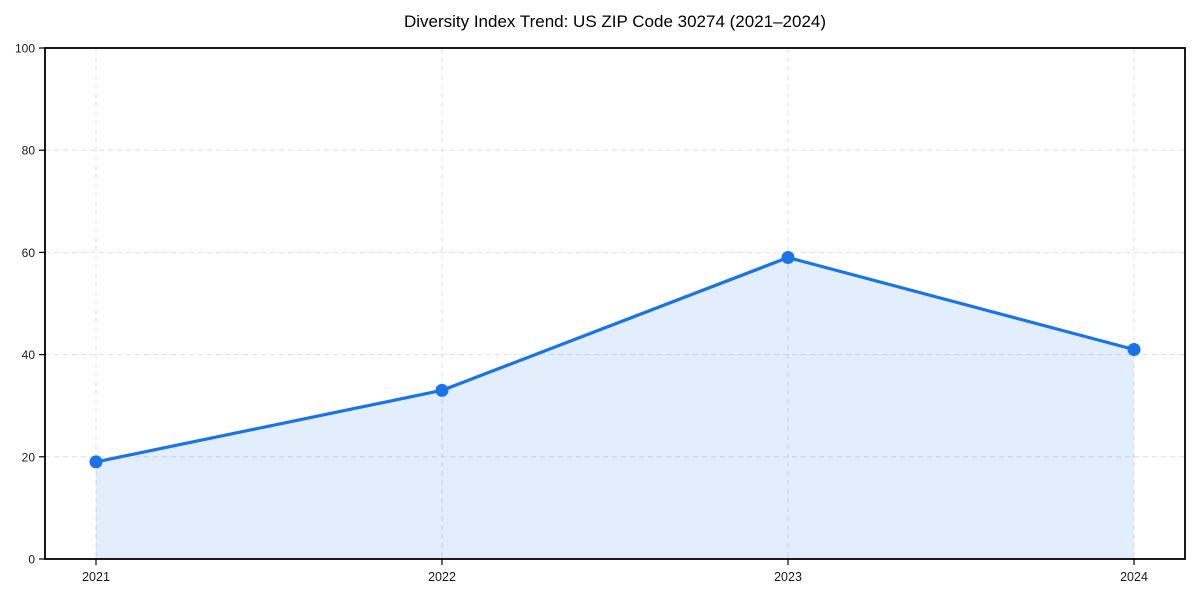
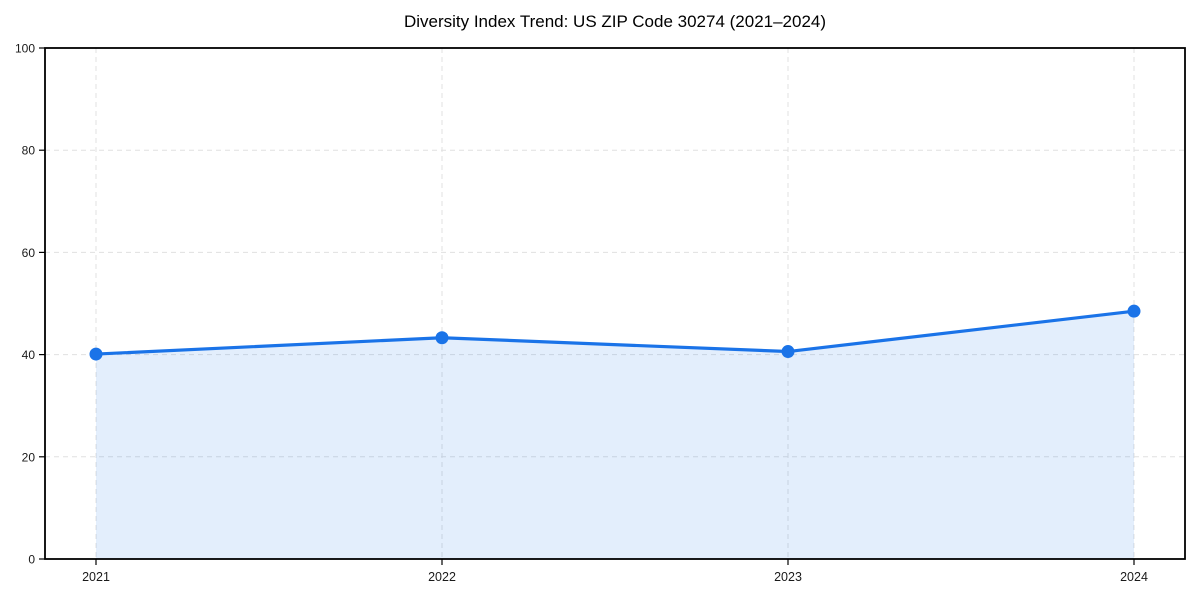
2021: 19 -> 40
2022: 33 -> 43
2023: 59 -> 41
2024: 41 -> 48
